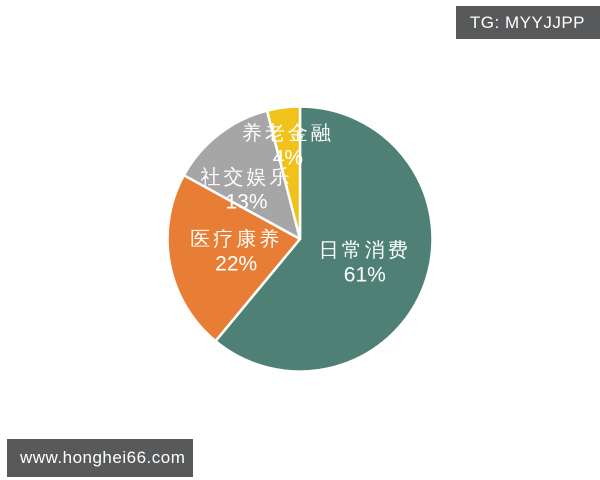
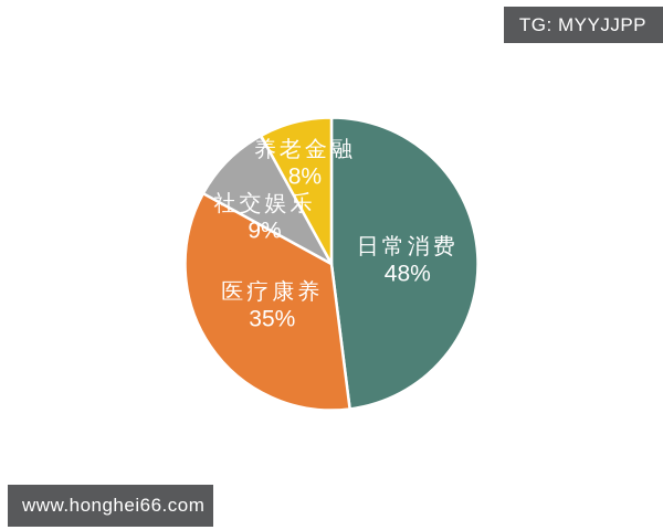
日常消费: 61% -> 48%
医疗康养: 22% -> 35%
社交娱乐: 13% -> 9%
养老金融: 4% -> 8%
